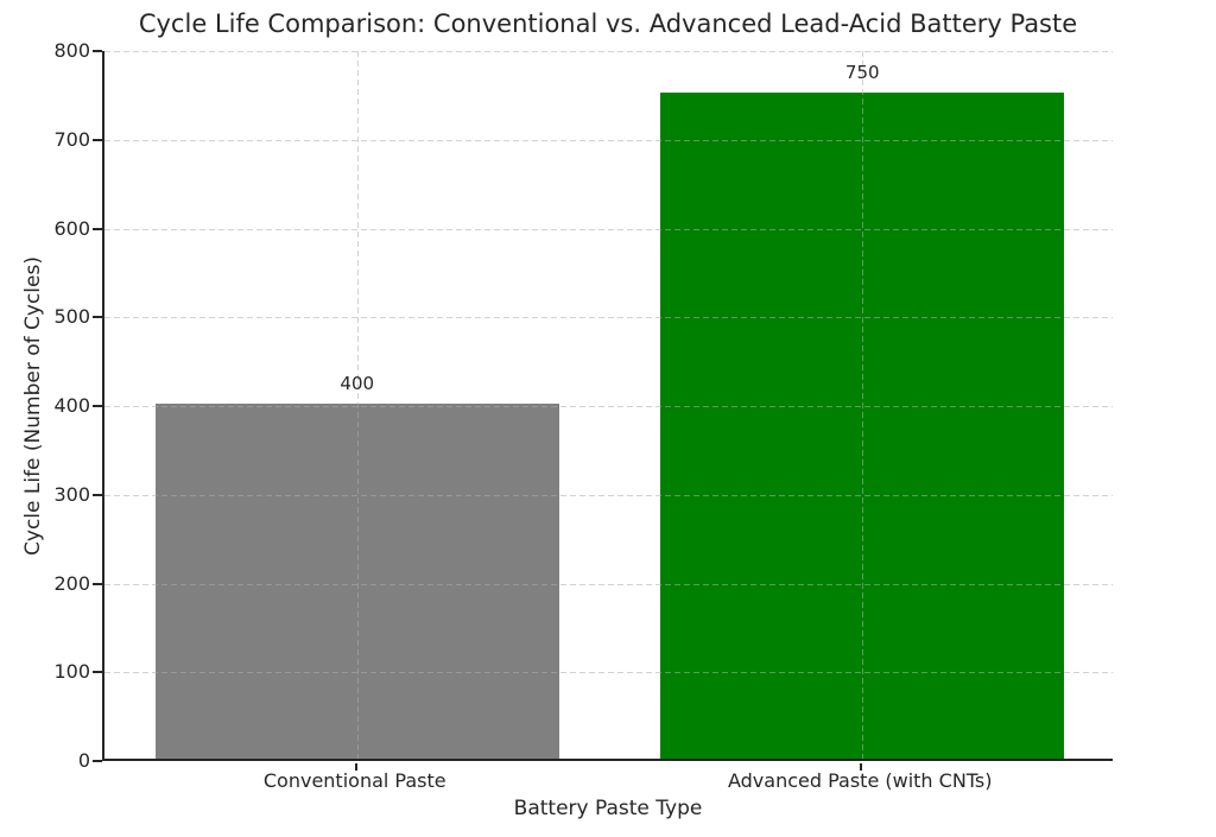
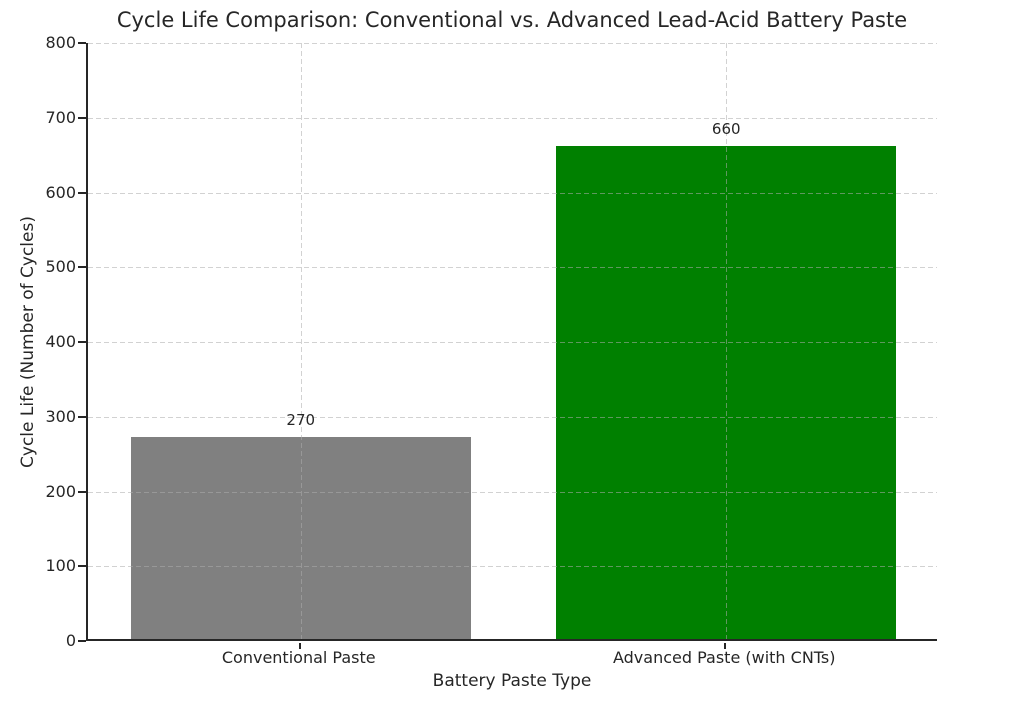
Conventional Paste: 400 -> 270
Advanced Paste (with CNTs): 750 -> 660
